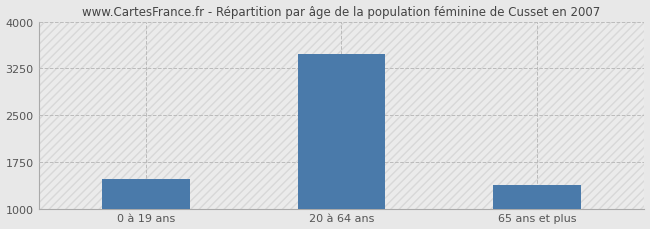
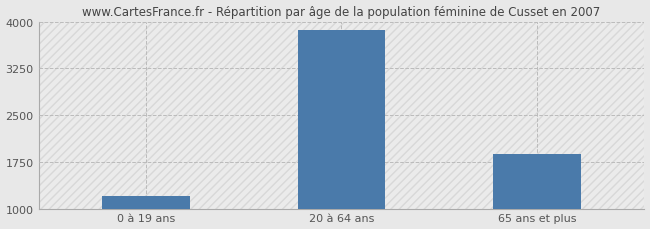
0 à 19 ans: 1480 -> 1200
20 à 64 ans: 3480 -> 3870
65 ans et plus: 1380 -> 1870
